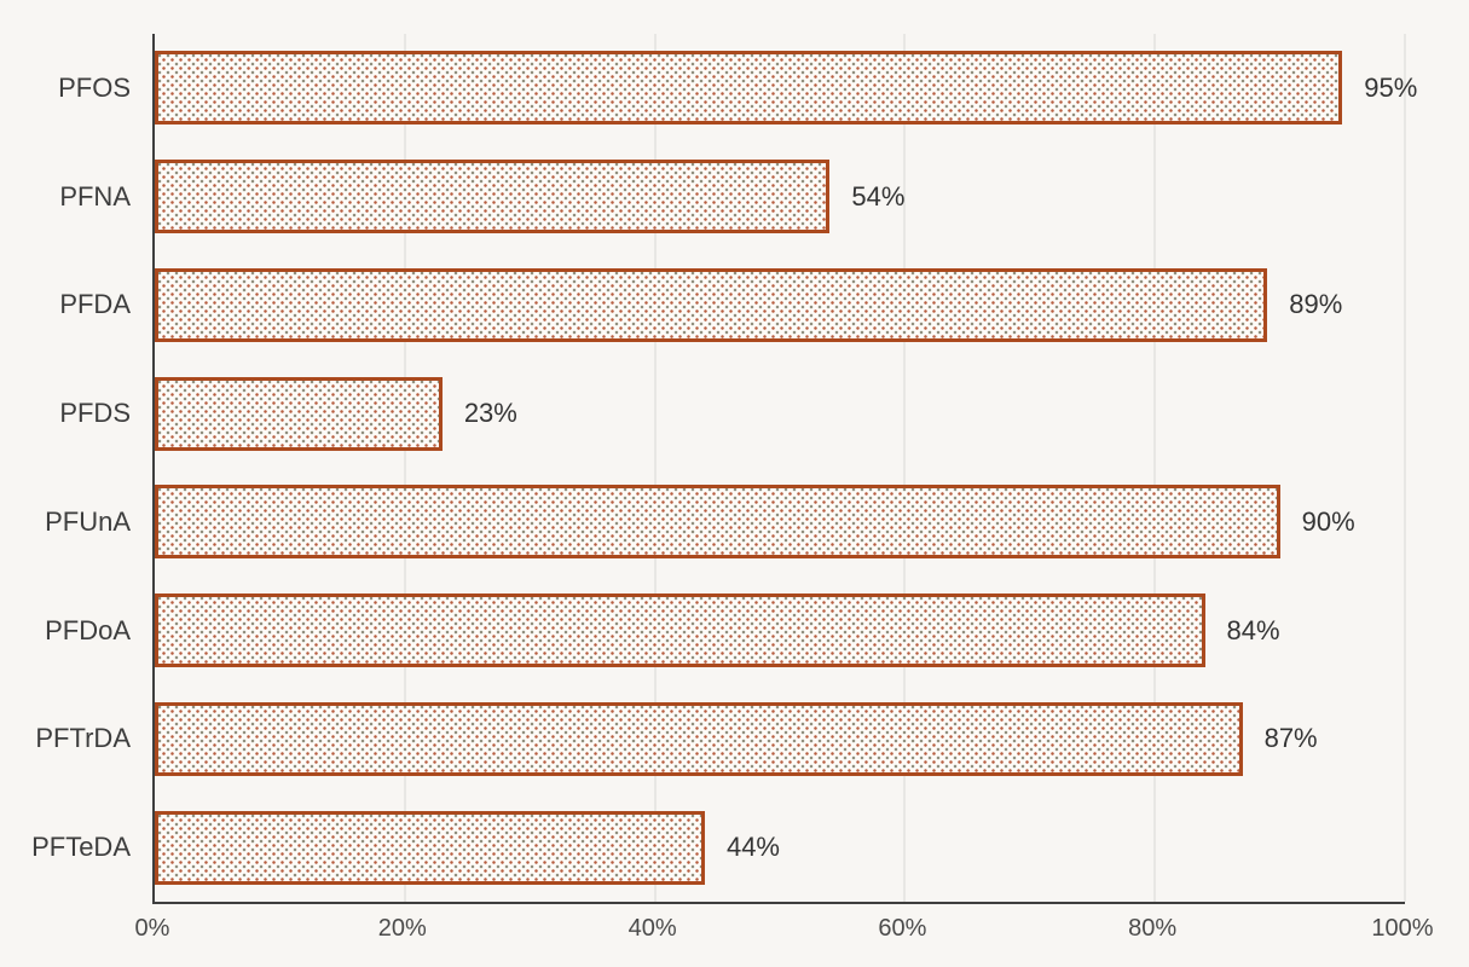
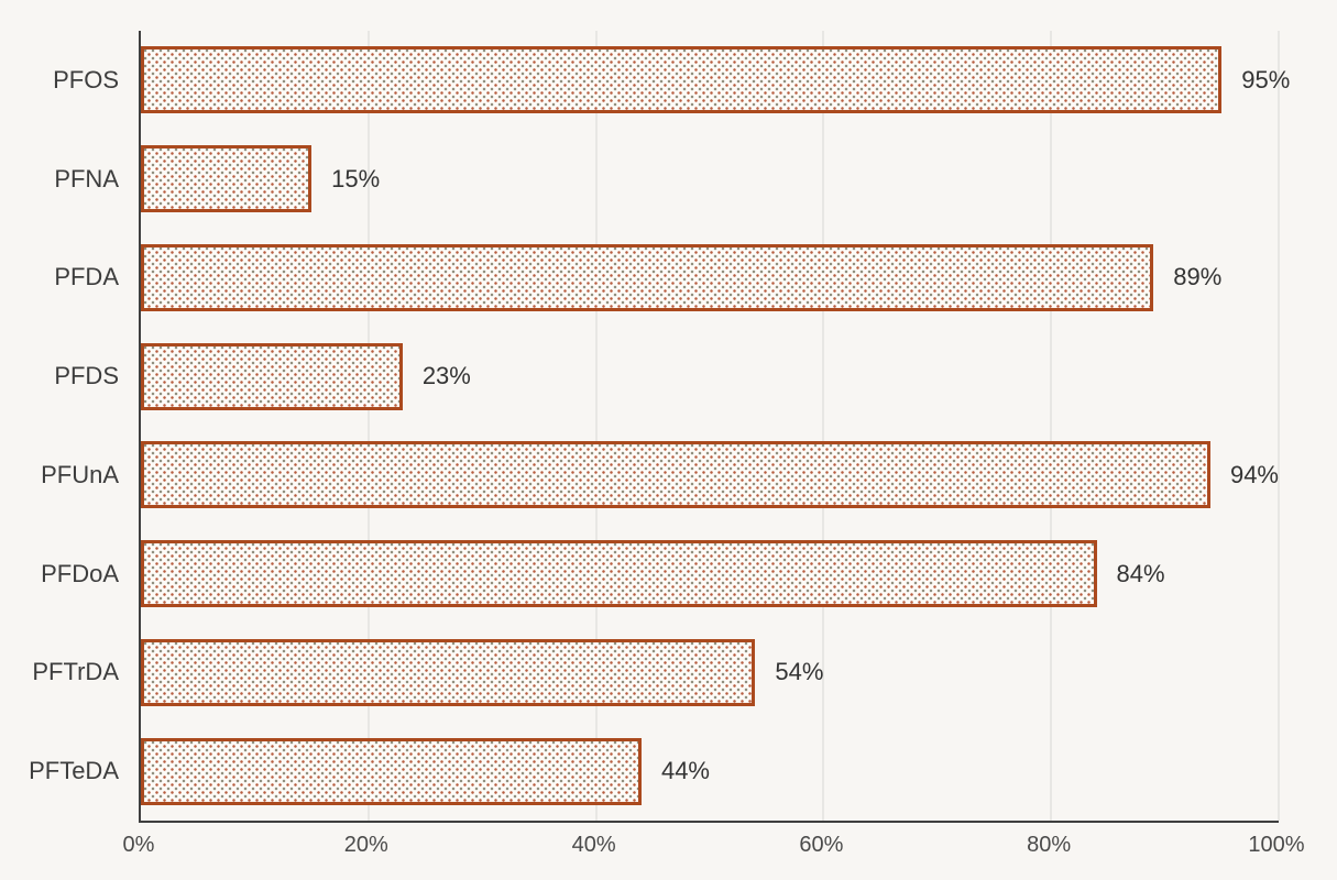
PFNA: 54% -> 15%
PFUnA: 90% -> 94%
PFTrDA: 87% -> 54%
